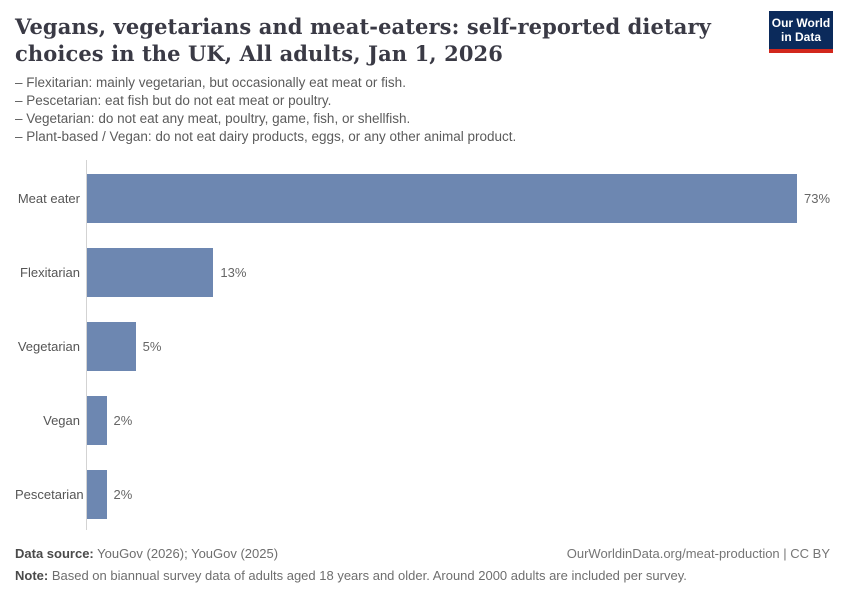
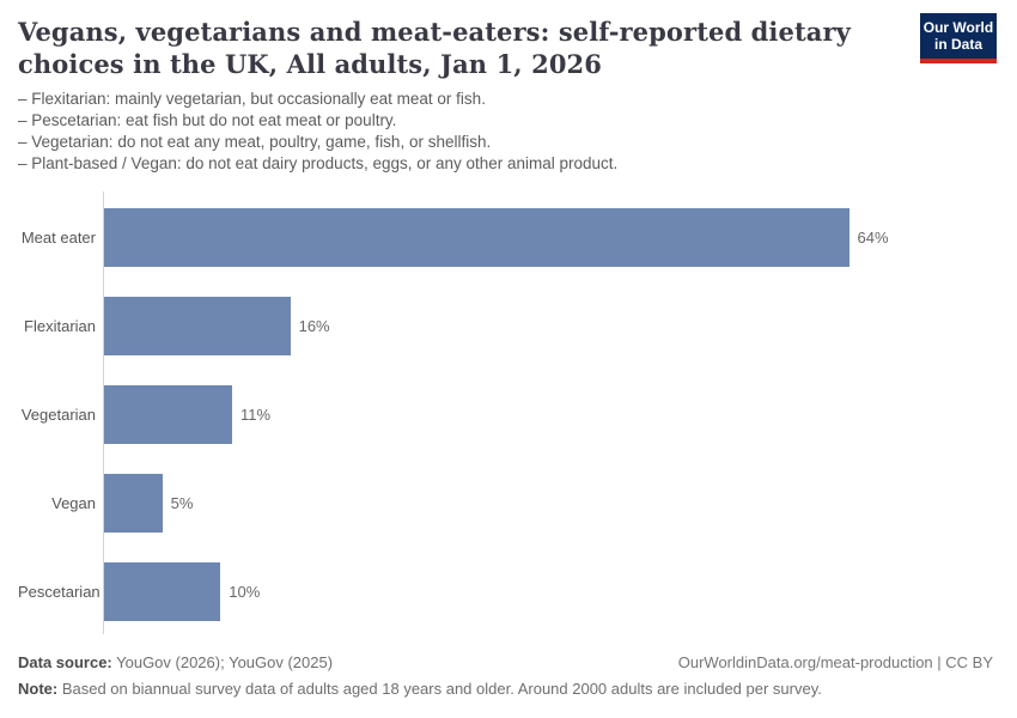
Meat eater: 73% -> 64%
Flexitarian: 13% -> 16%
Vegetarian: 5% -> 11%
Vegan: 2% -> 5%
Pescetarian: 2% -> 10%
